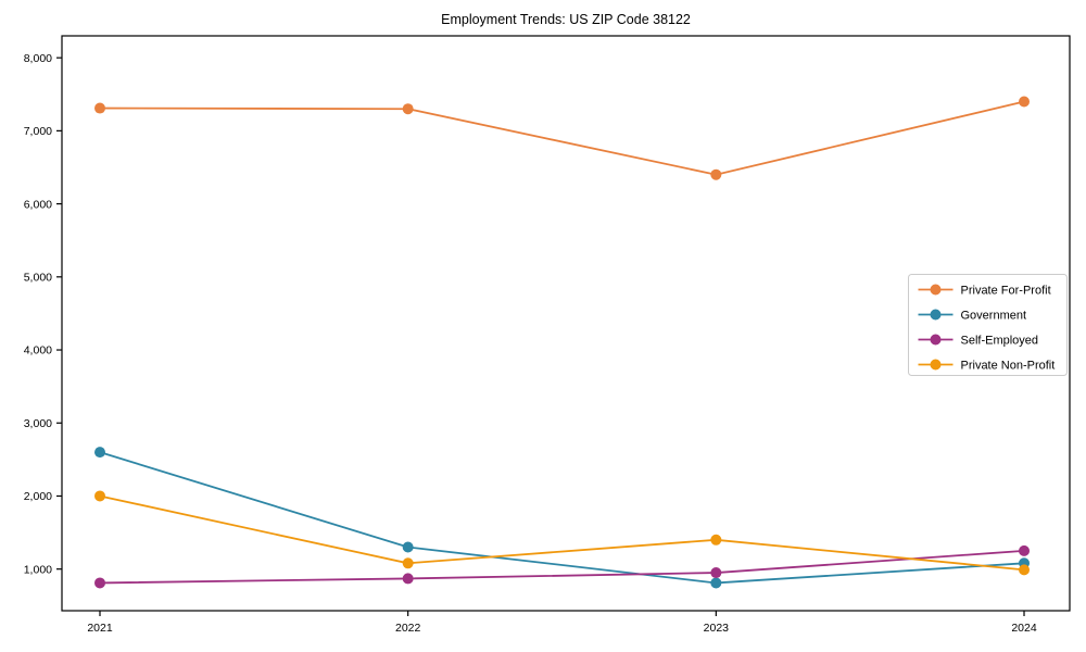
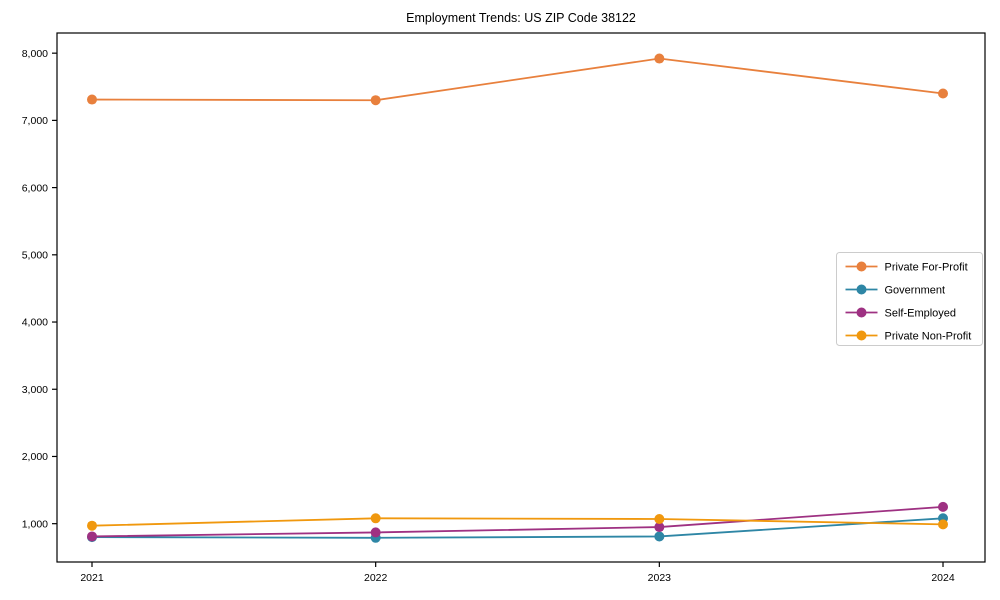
Government/2021: 2600 -> 800
Private Non-Profit/2021: 2000 -> 1000
Government/2022: 1300 -> 800
Private For-Profit/2023: 6400 -> 7900
Private Non-Profit/2023: 1400 -> 1100
